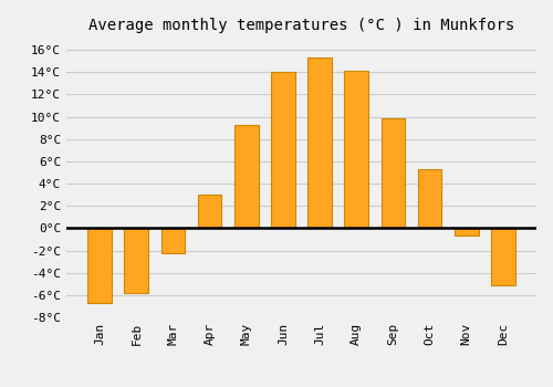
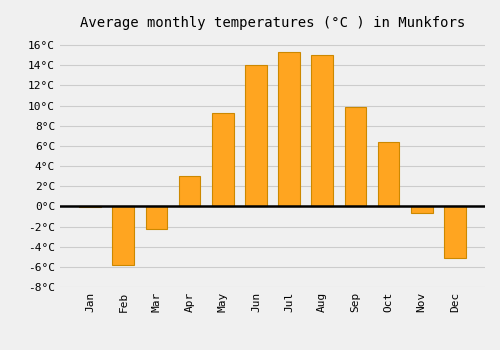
Jan: -6.7°C -> -0.1°C
Aug: 14.1°C -> 15.0°C
Oct: 5.3°C -> 6.4°C
